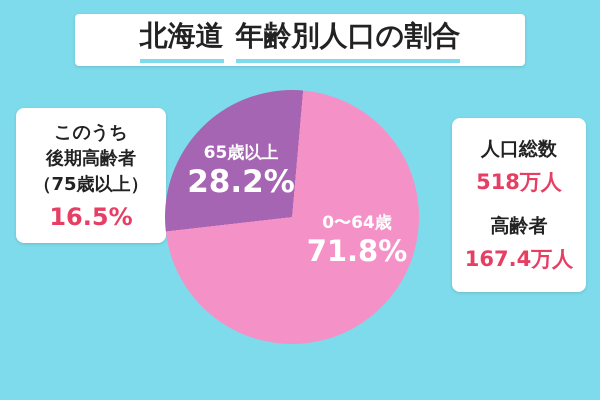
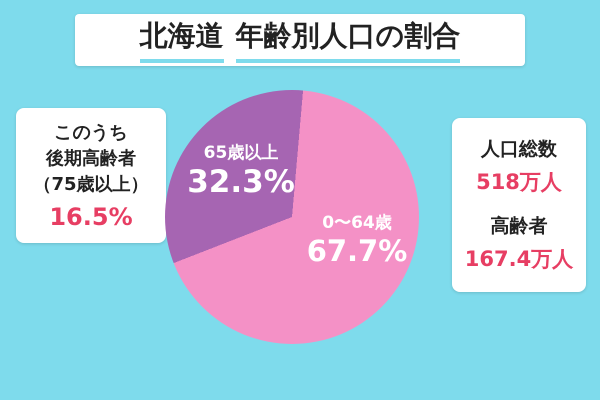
0〜64歳: 71.8% -> 67.7%
65歳以上: 28.2% -> 32.3%
